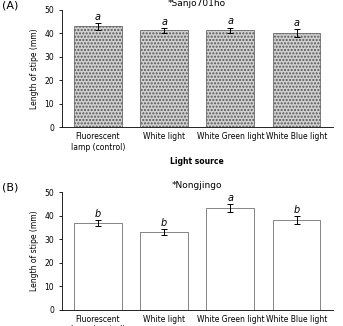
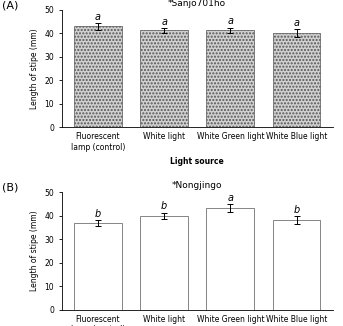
*Nongjingo/White light: 33.0 -> 40.0
